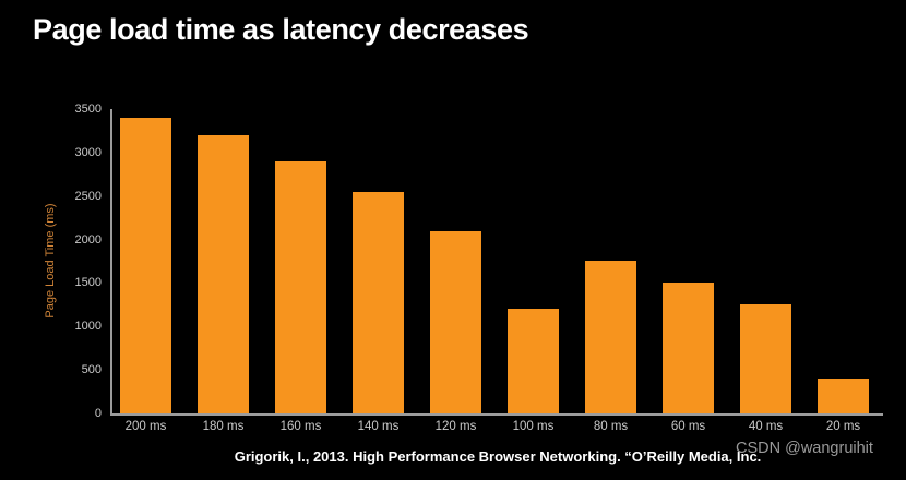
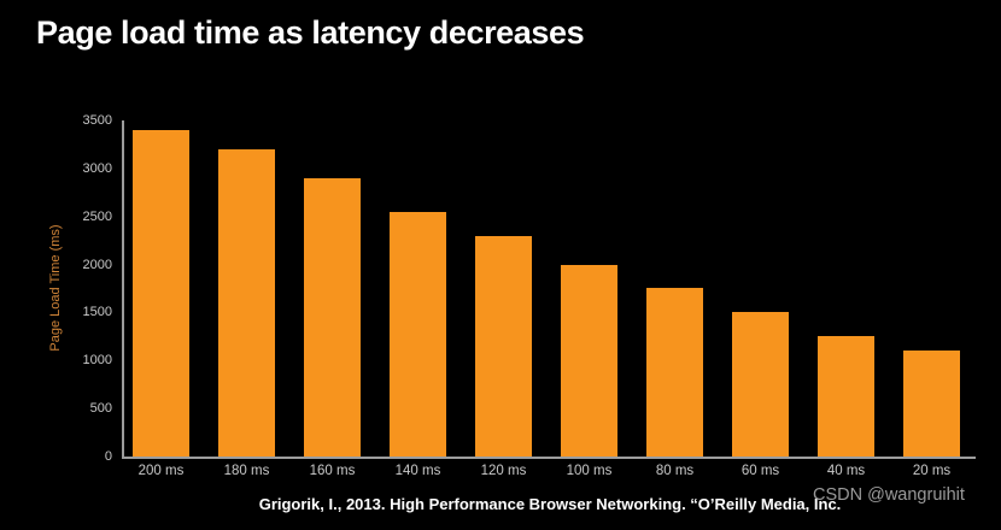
120 ms: 2100 -> 2300
100 ms: 1200 -> 2000
20 ms: 400 -> 1100
